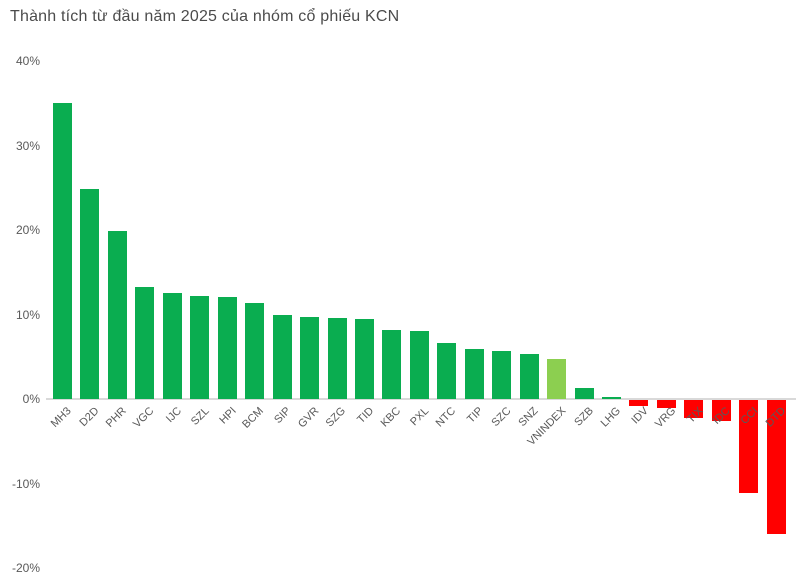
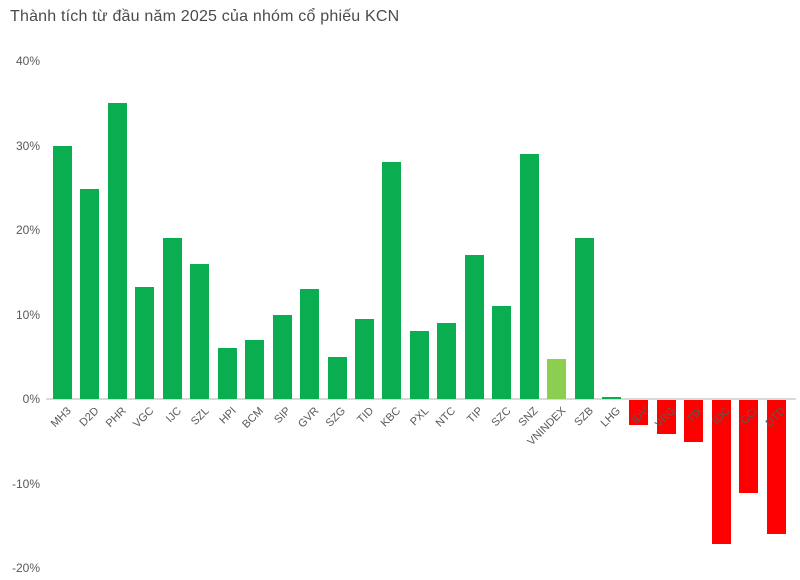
MH3: 35% -> 30%
PHR: 20% -> 35%
IJC: 13% -> 19%
SZL: 12% -> 16%
HPI: 12% -> 6%
BCM: 11% -> 7%
GVR: 10% -> 13%
SZG: 10% -> 5%
KBC: 8% -> 28%
NTC: 7% -> 9%
TIP: 6% -> 17%
SZC: 6% -> 11%
SNZ: 5% -> 29%
SZB: 1% -> 19%
IDV: -1% -> -3%
VRG: -1% -> -4%
TIX: -2% -> -5%
IDC: -2% -> -17%
